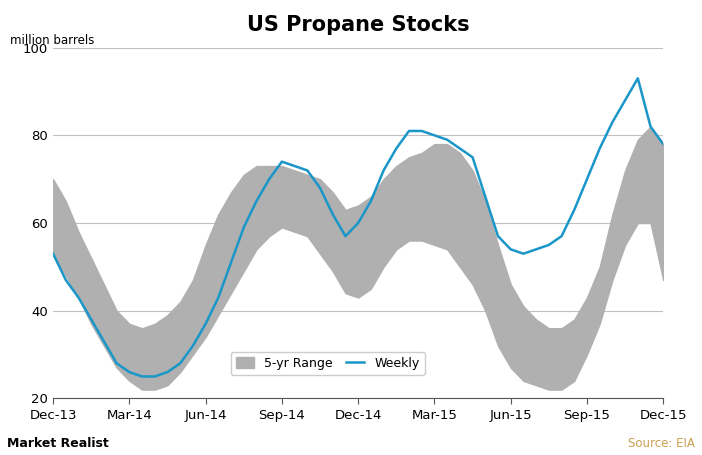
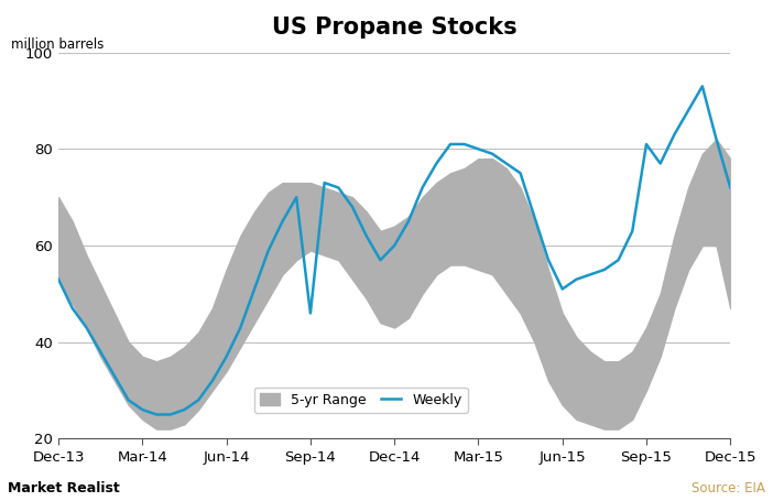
Weekly/Sep-14: 74 -> 46
Weekly/Jun-15: 54 -> 51
Weekly/Sep-15: 70 -> 81
Weekly/Dec-15: 78 -> 72
